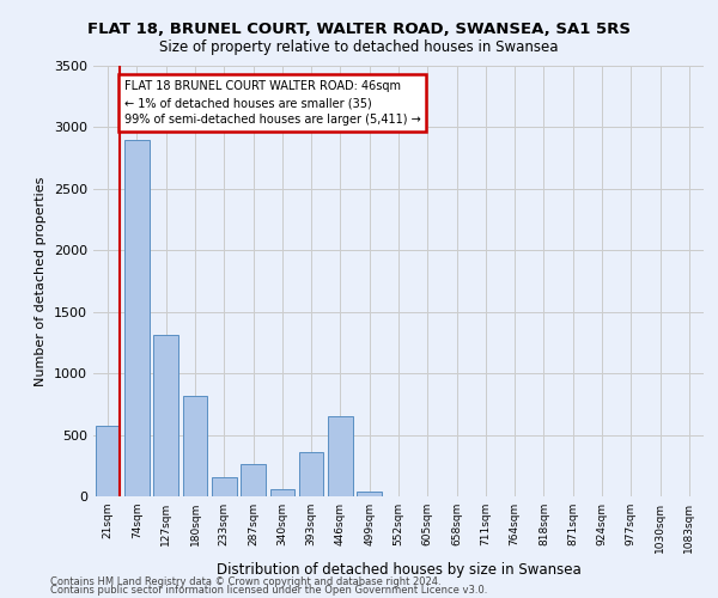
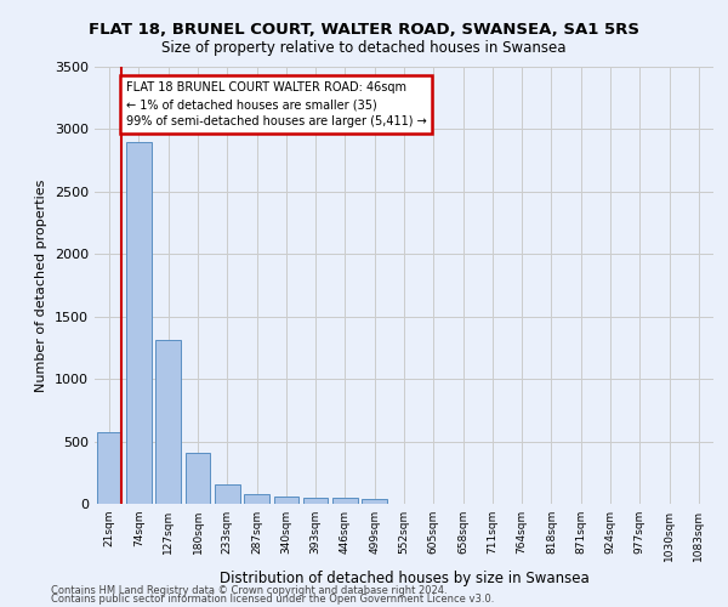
180sqm: 820 -> 410
287sqm: 260 -> 80
393sqm: 360 -> 50
446sqm: 650 -> 40
